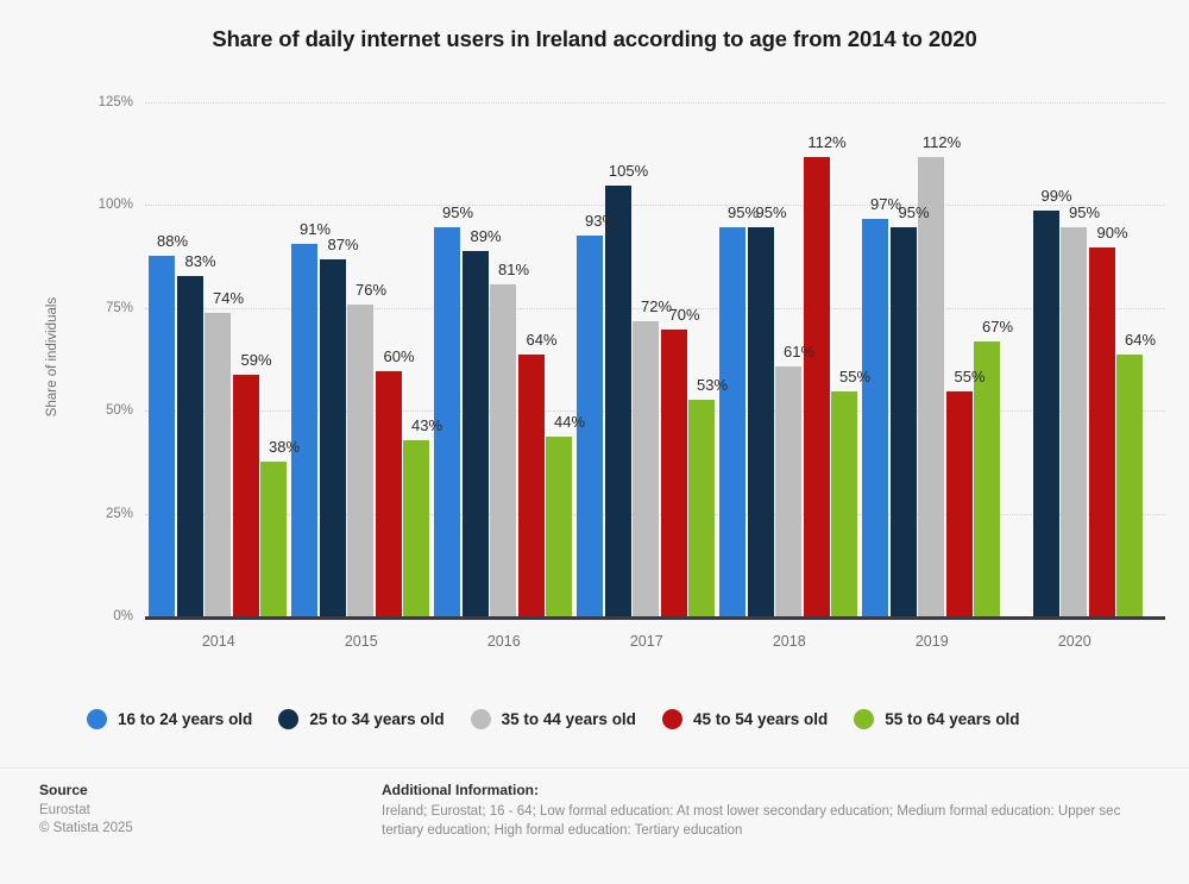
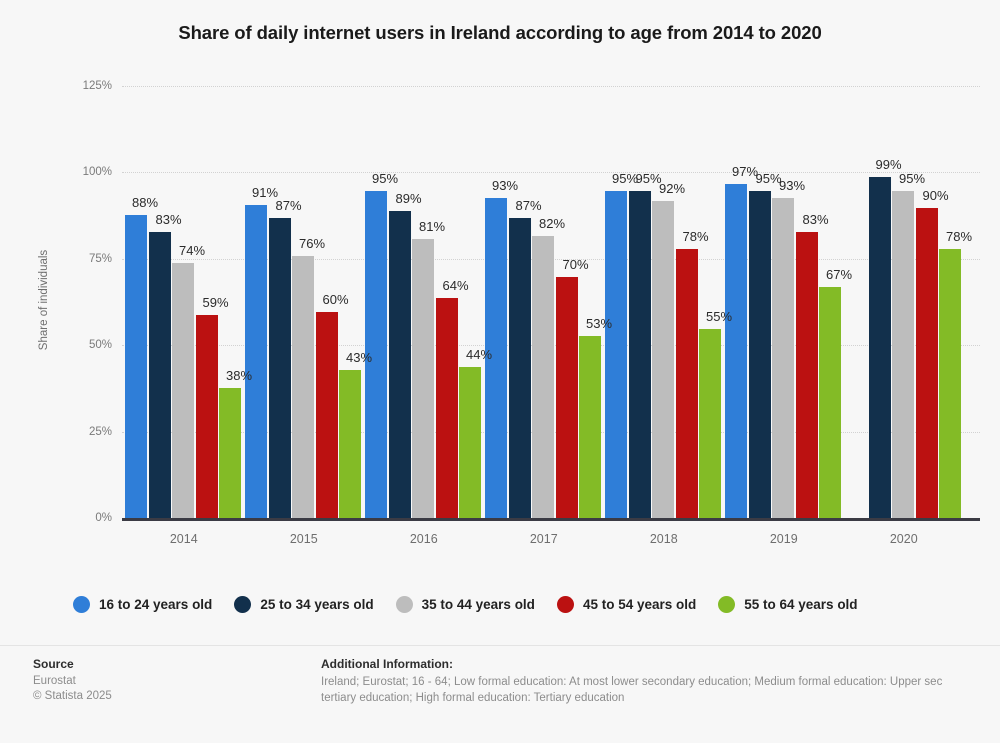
25 to 34 years old/2017: 105% -> 87%
35 to 44 years old/2017: 72% -> 82%
35 to 44 years old/2018: 61% -> 92%
45 to 54 years old/2018: 112% -> 78%
35 to 44 years old/2019: 112% -> 93%
45 to 54 years old/2019: 55% -> 83%
55 to 64 years old/2020: 64% -> 78%
